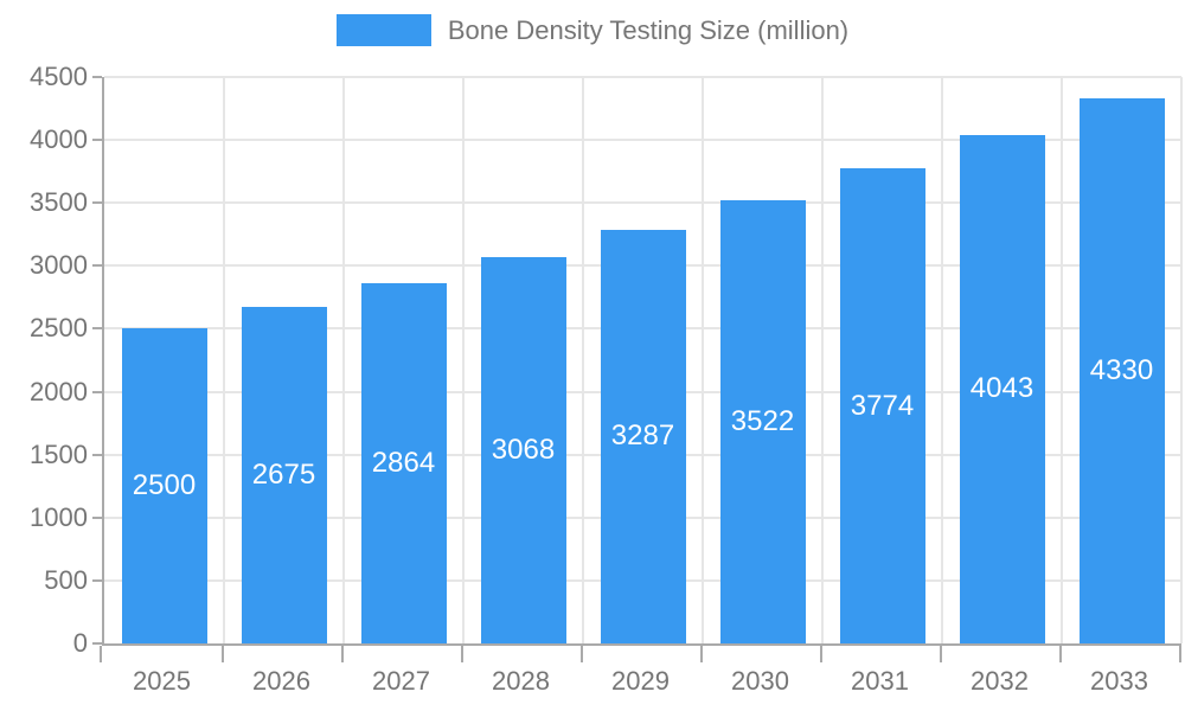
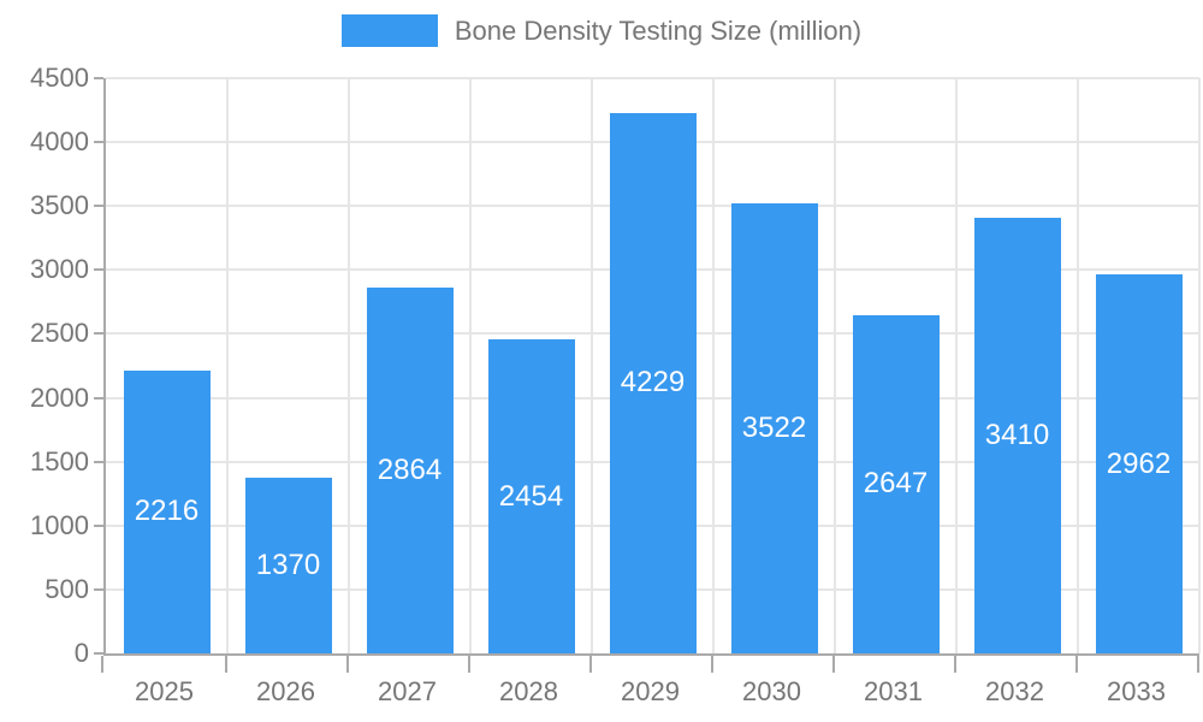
2025: 2500 -> 2216
2026: 2675 -> 1370
2028: 3068 -> 2454
2029: 3287 -> 4229
2031: 3774 -> 2647
2032: 4043 -> 3410
2033: 4330 -> 2962
